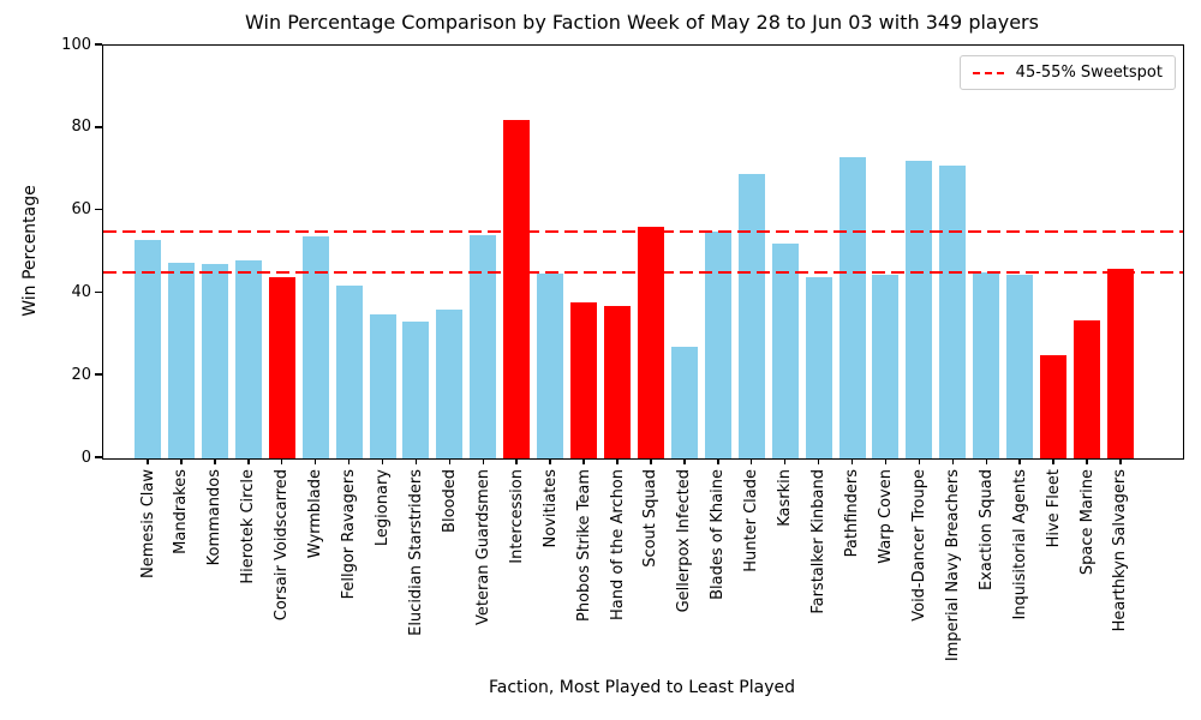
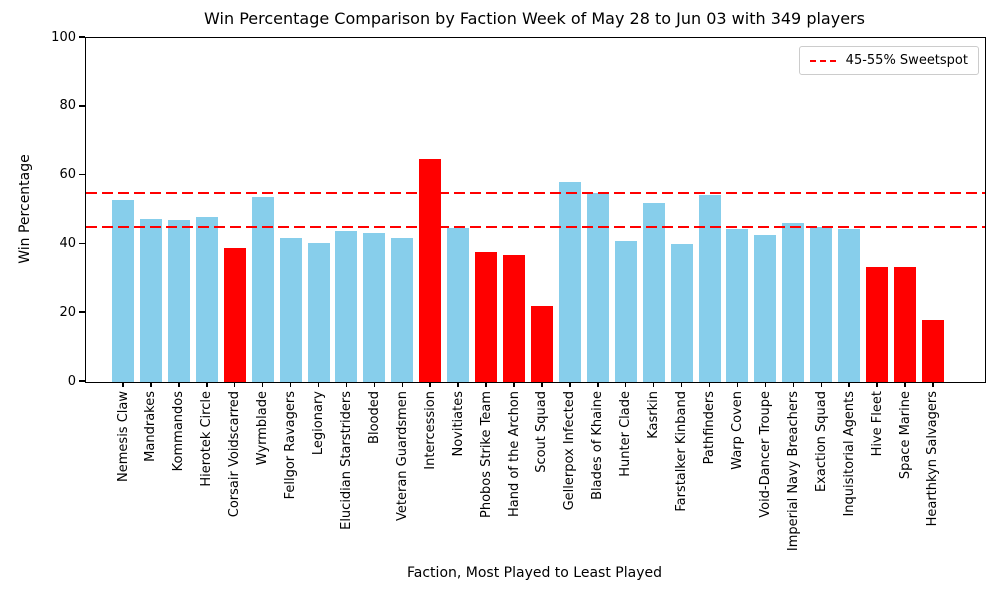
Corsair Voidscarred: 44 -> 39
Legionary: 35 -> 40
Elucidian Starstriders: 33 -> 44
Blooded: 36 -> 43
Veteran Guardsmen: 54 -> 42
Intercession: 82 -> 65
Scout Squad: 56 -> 22
Gellerpox Infected: 27 -> 58
Hunter Clade: 69 -> 41
Farstalker Kinband: 44 -> 40
Pathfinders: 73 -> 54
Void-Dancer Troupe: 72 -> 43
Imperial Navy Breachers: 71 -> 46
Hive Fleet: 25 -> 33
Hearthkyn Salvagers: 46 -> 18
